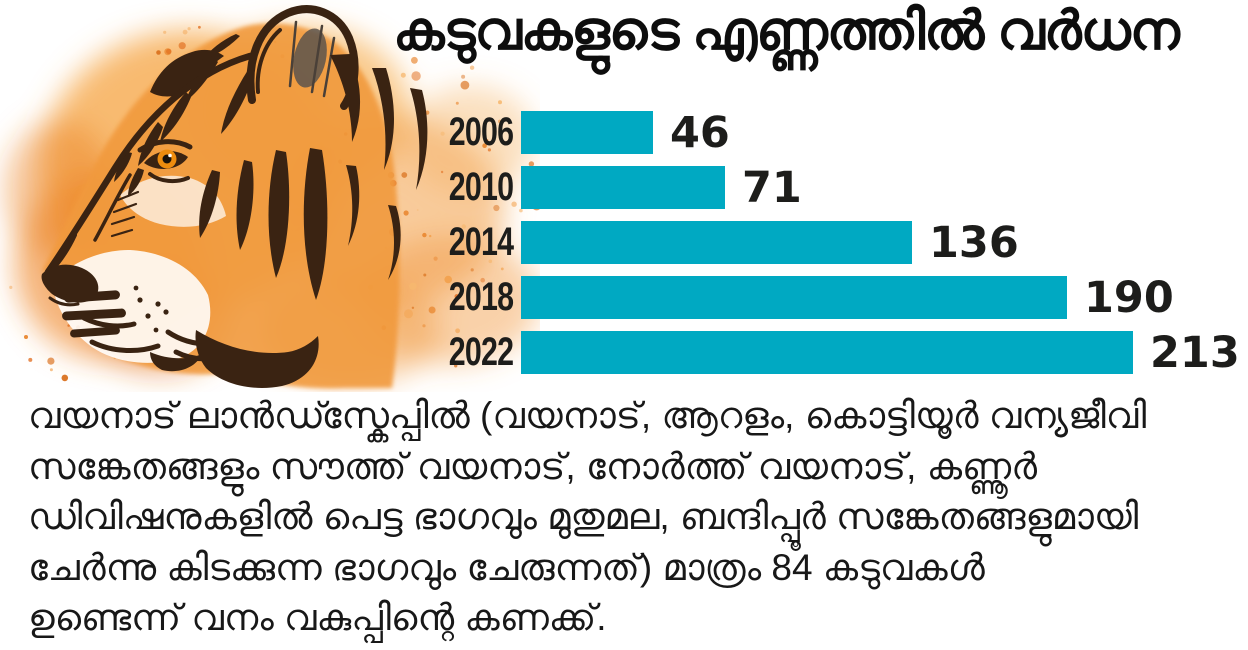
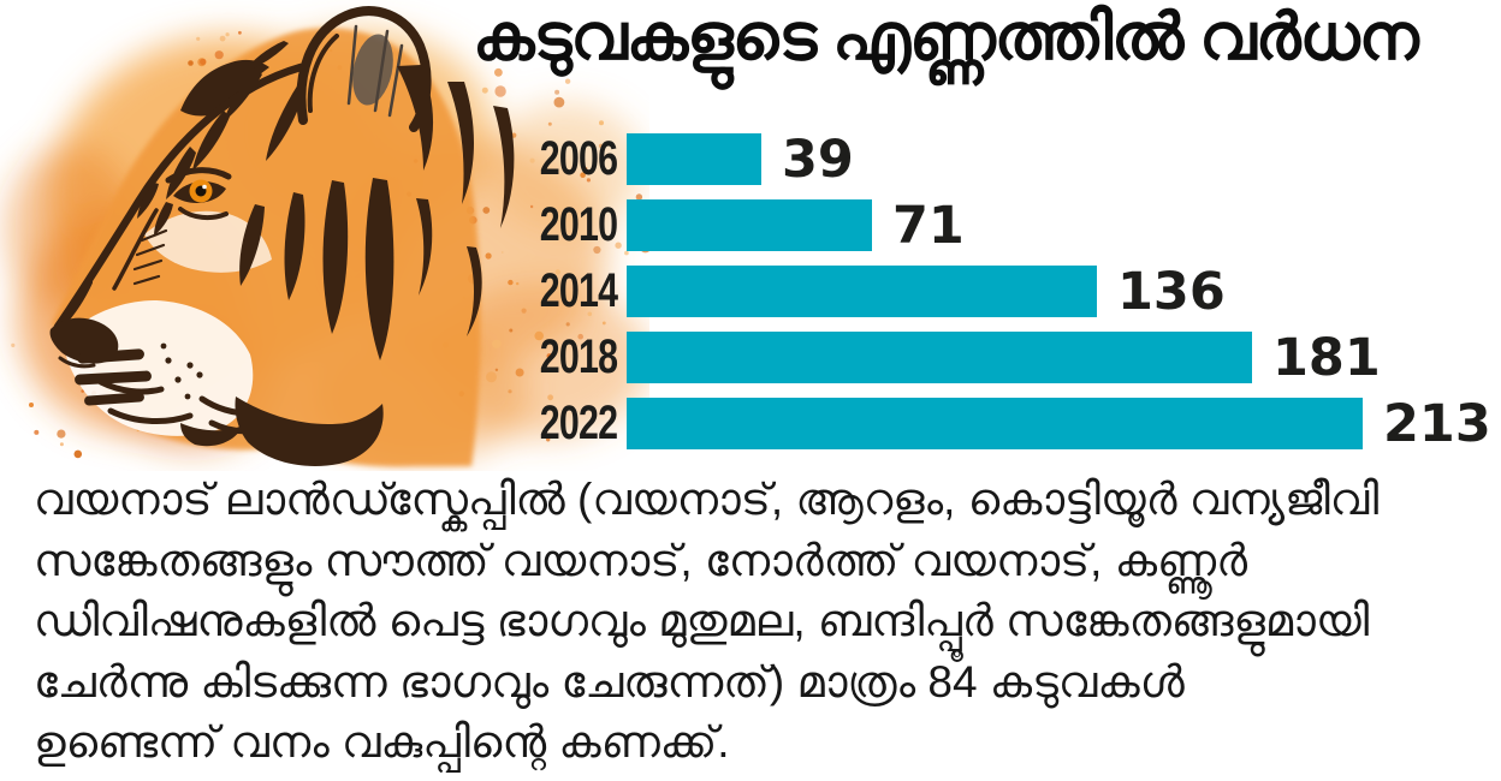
2006: 46 -> 39
2018: 190 -> 181
